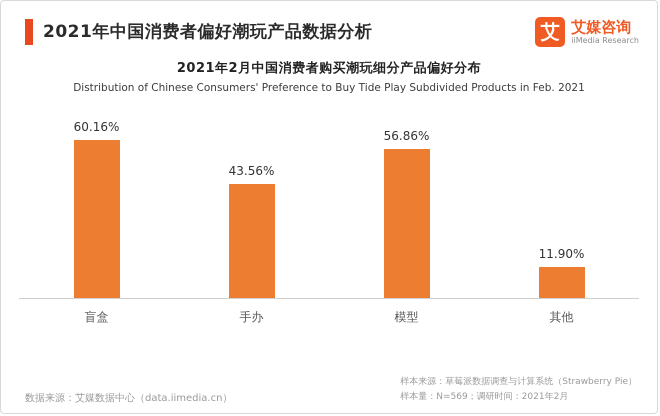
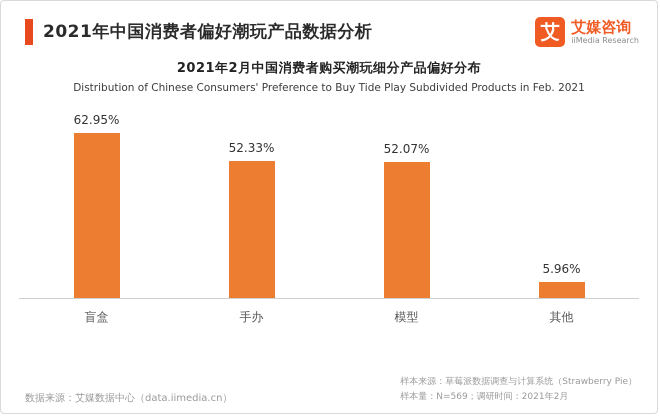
盲盒: 60.16% -> 62.95%
手办: 43.56% -> 52.33%
模型: 56.86% -> 52.07%
其他: 11.90% -> 5.96%
